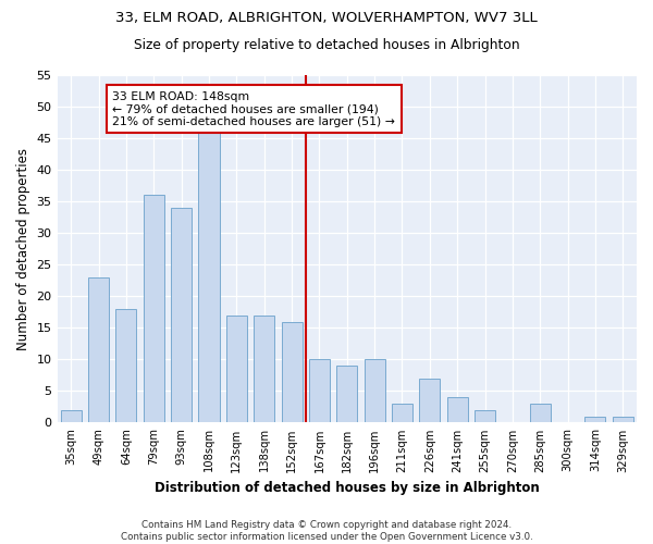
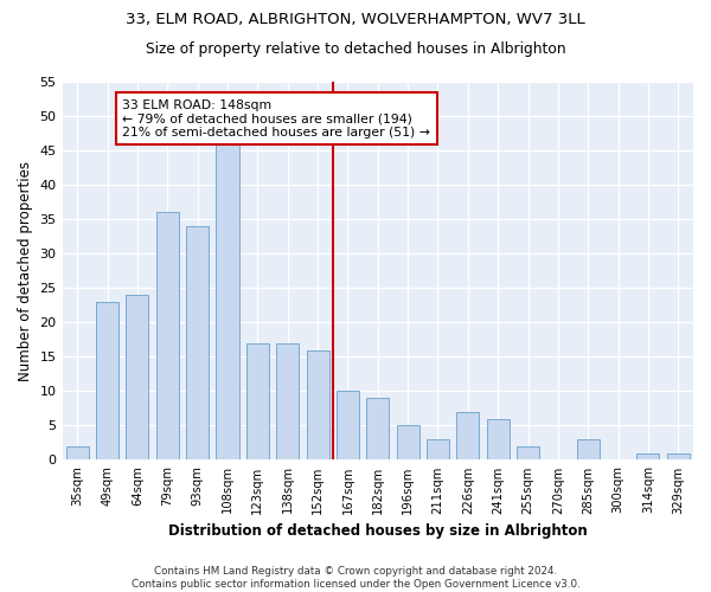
64sqm: 18 -> 24
196sqm: 10 -> 5
241sqm: 4 -> 6
